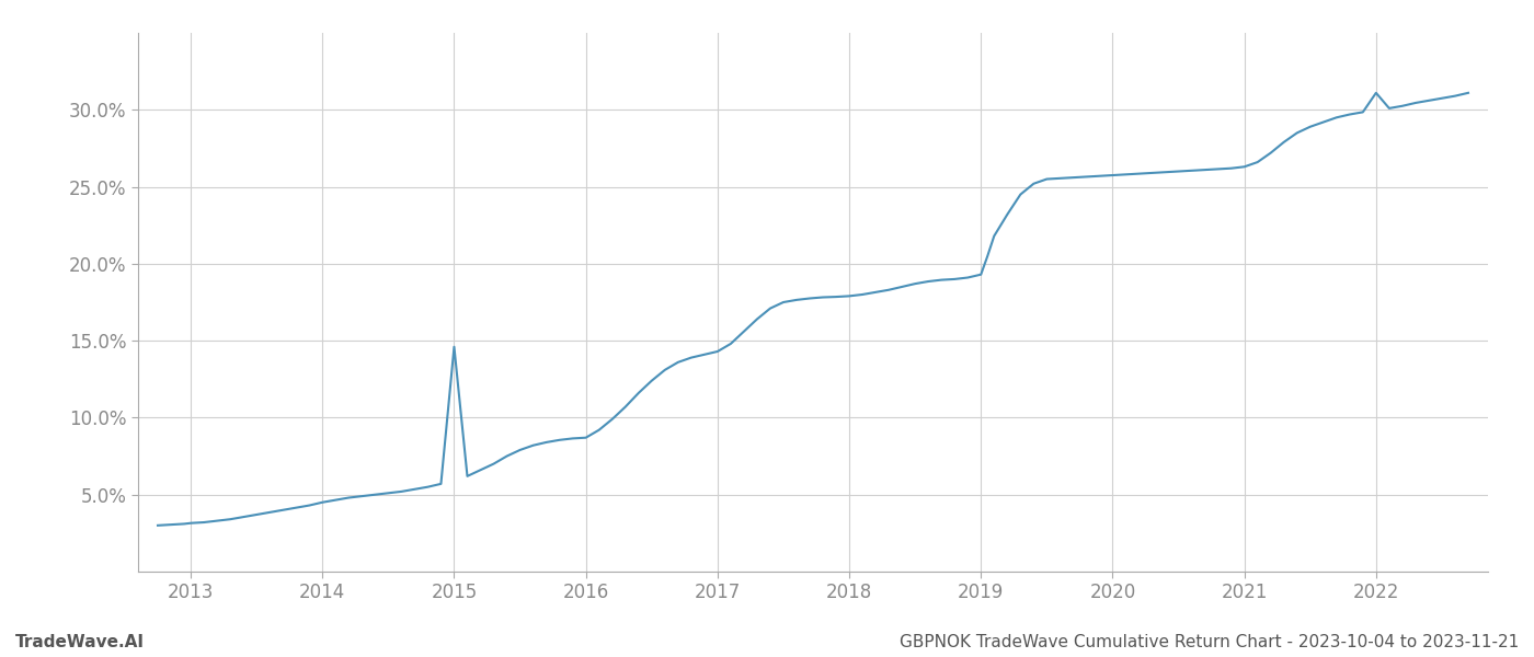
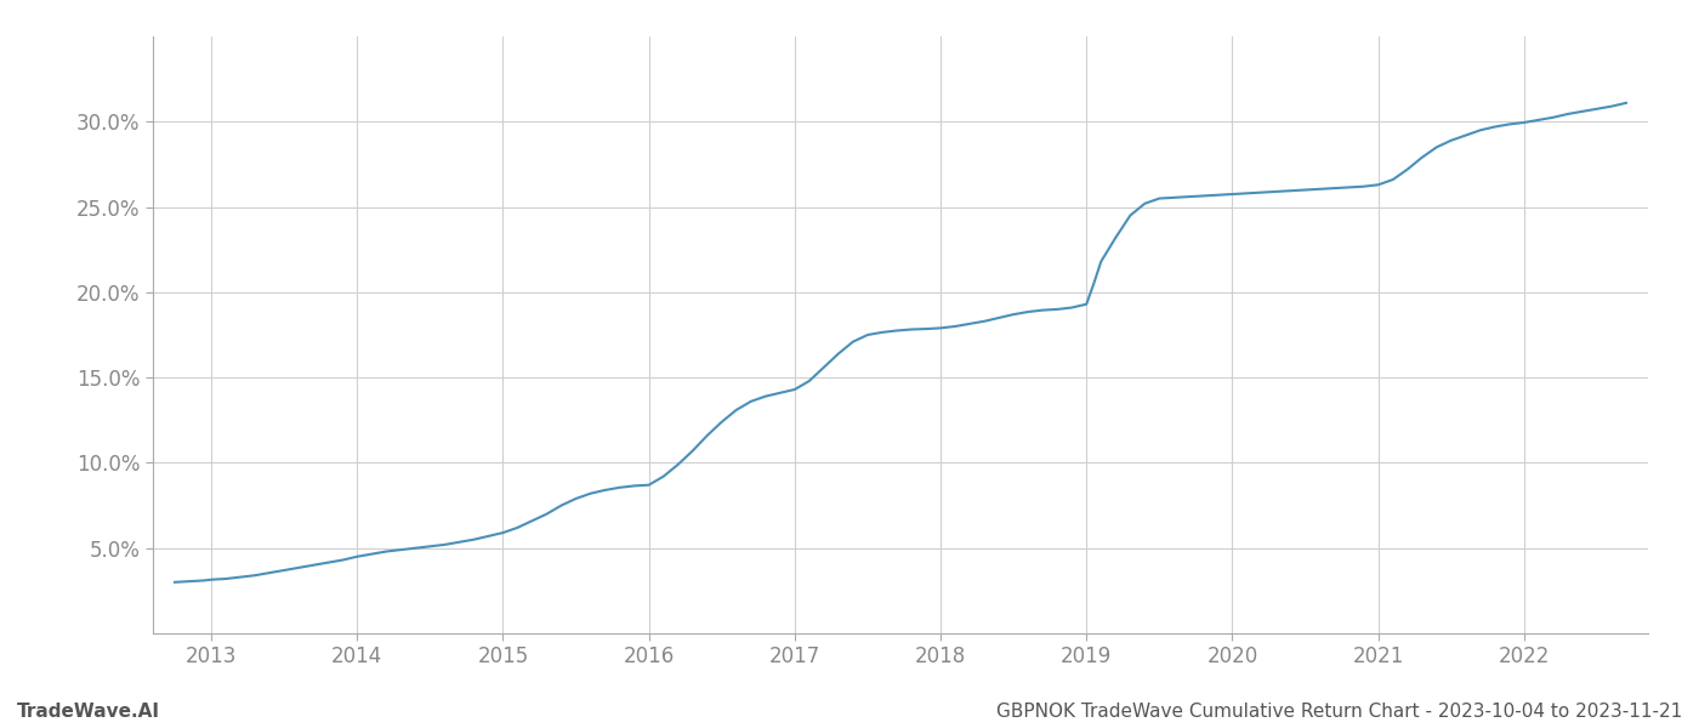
2015: 14.6% -> 5.9%
2022: 31.1% -> 29.9%
